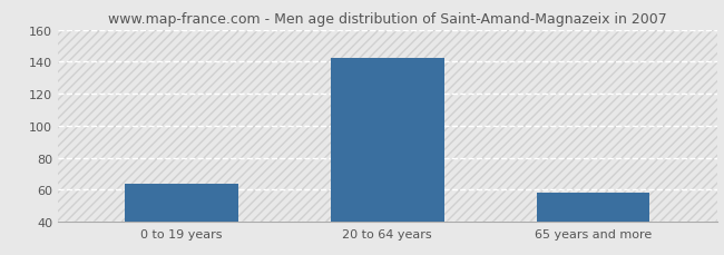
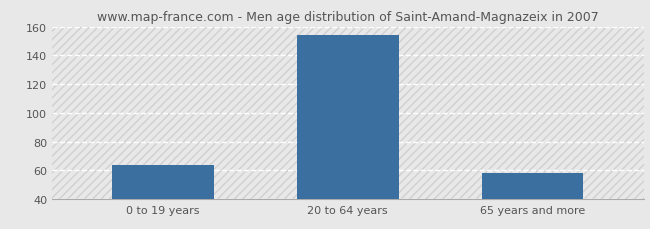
20 to 64 years: 142 -> 154
